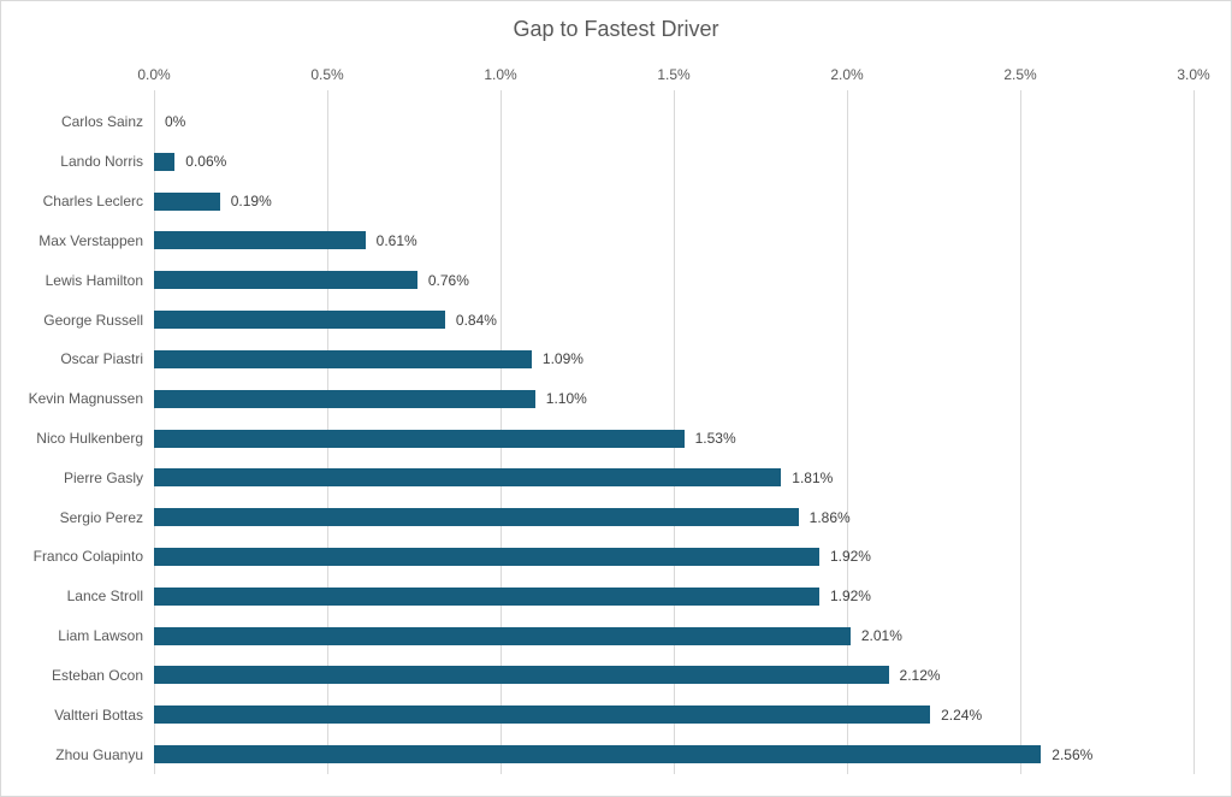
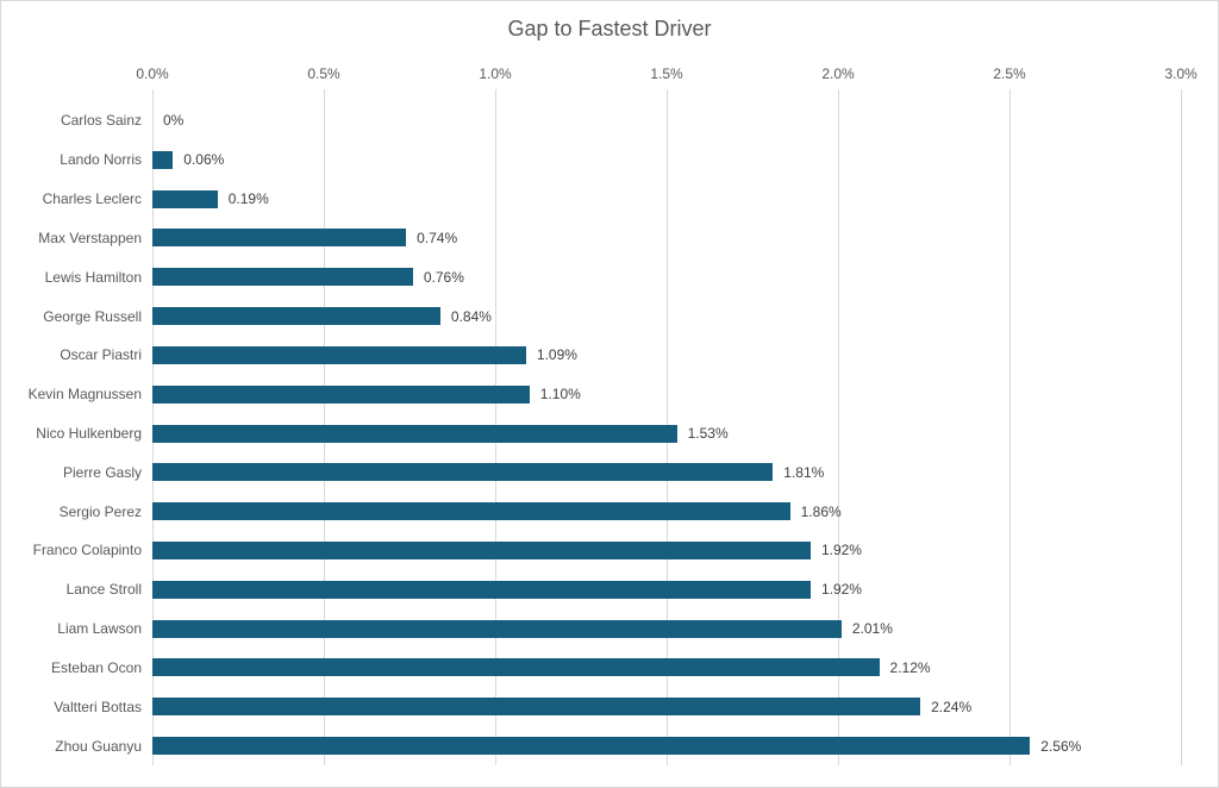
Max Verstappen: 0.61% -> 0.74%
